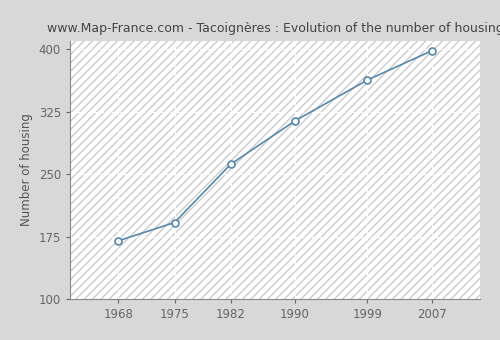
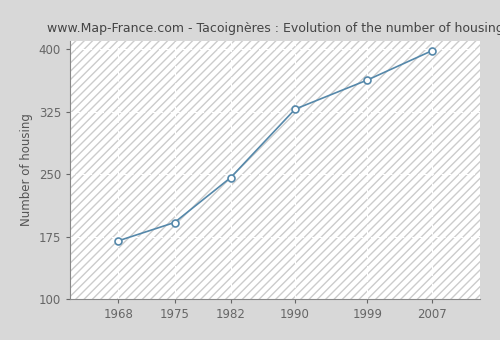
1982: 262 -> 246
1990: 314 -> 328
